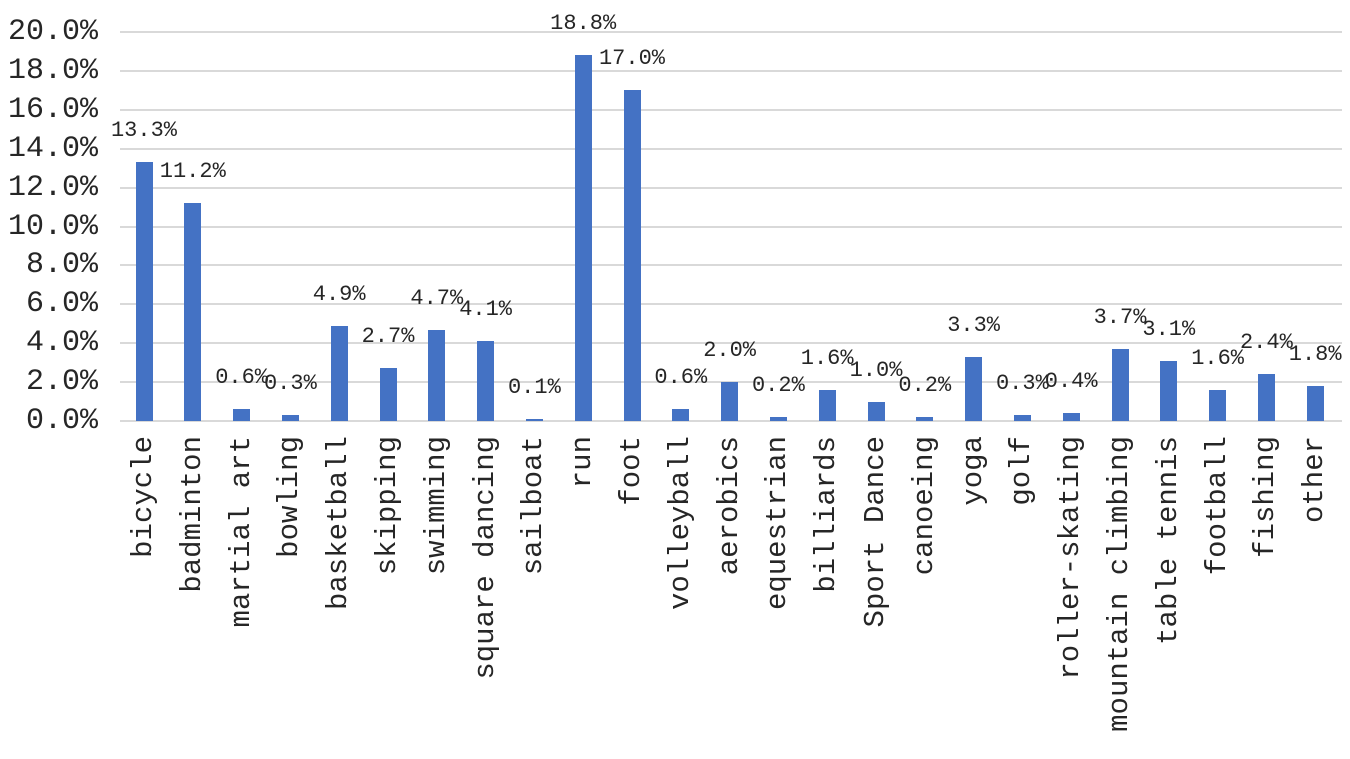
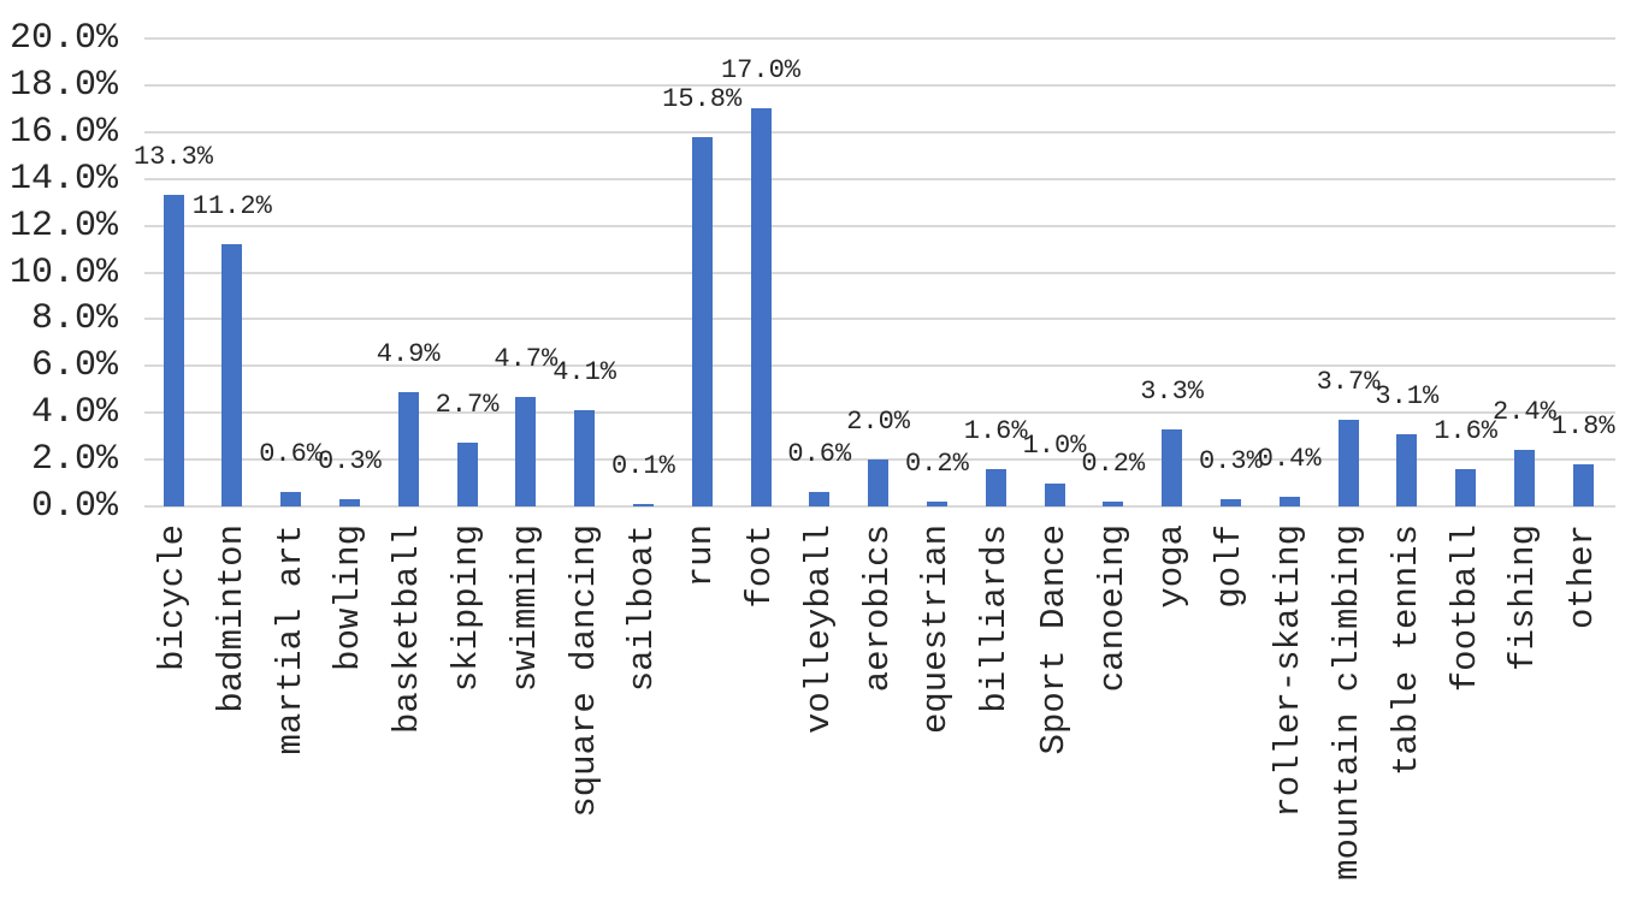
run: 18.8% -> 15.8%
